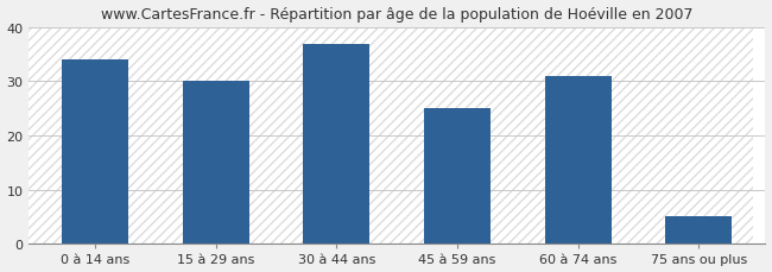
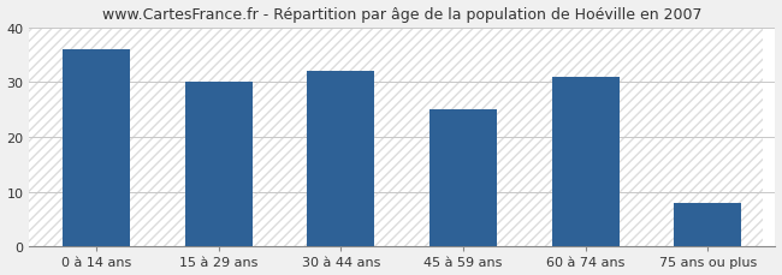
0 à 14 ans: 34 -> 36
30 à 44 ans: 37 -> 32
75 ans ou plus: 5 -> 8
